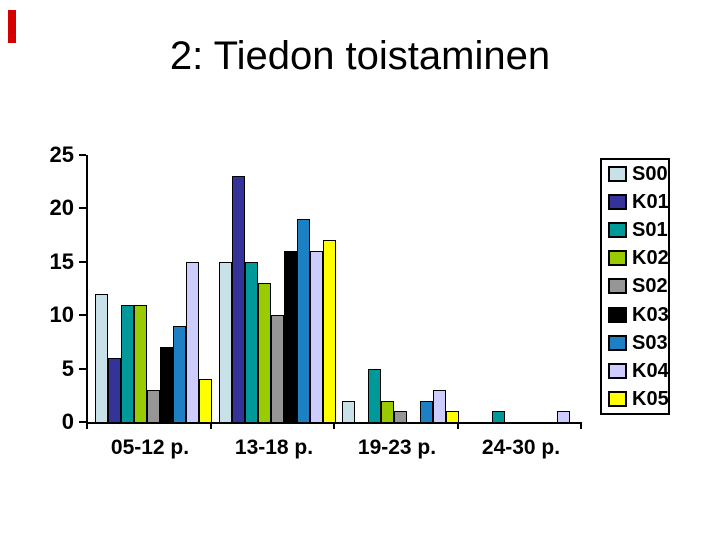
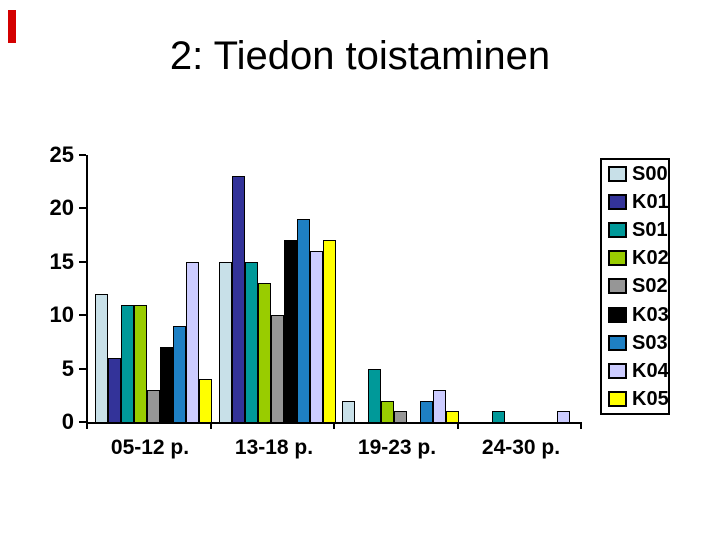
K03/13-18 p.: 16 -> 17
